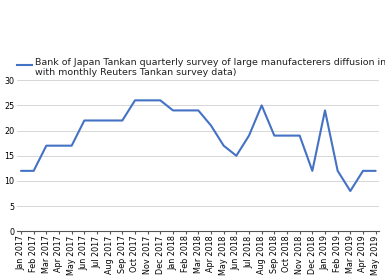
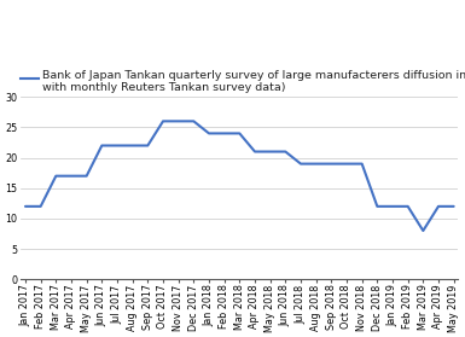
May 2018: 17 -> 21
Jun 2018: 15 -> 21
Aug 2018: 25 -> 19
Jan 2019: 24 -> 12
